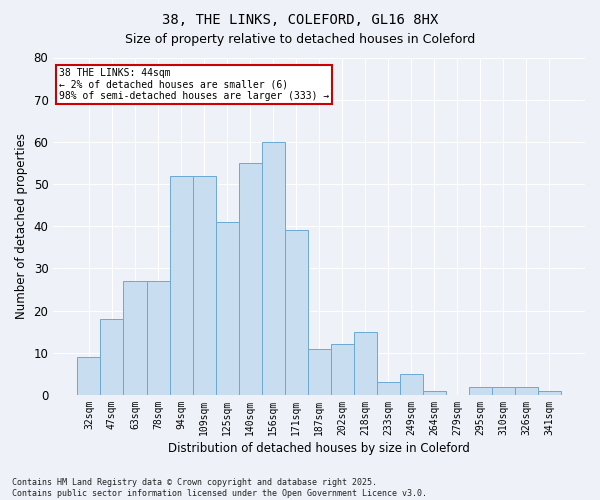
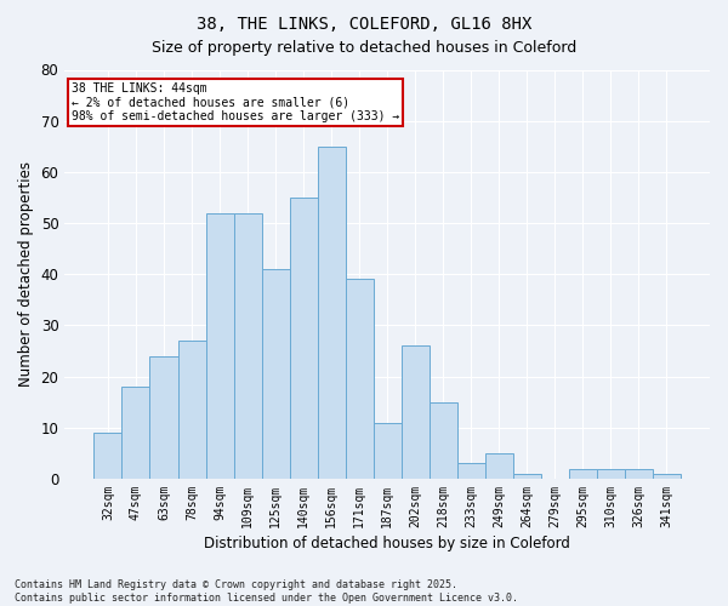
63sqm: 27 -> 24
156sqm: 60 -> 65
202sqm: 12 -> 26
